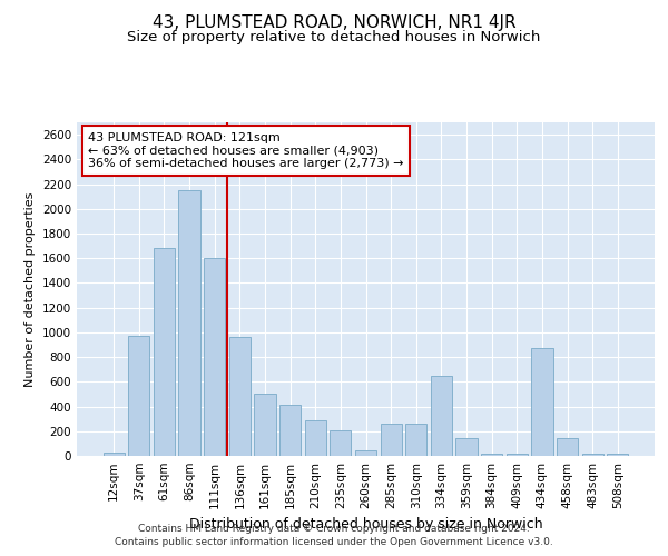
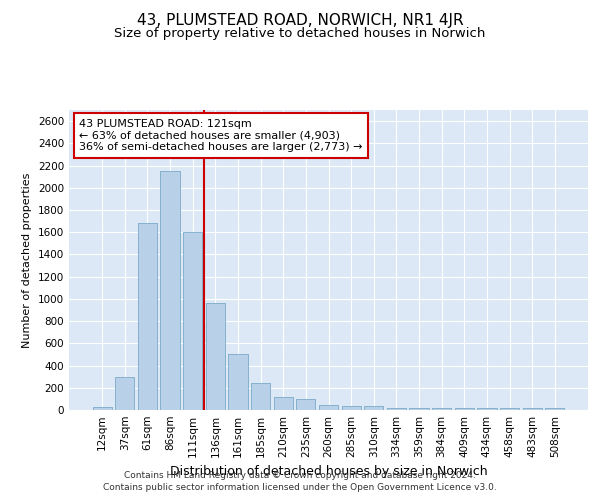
37sqm: 970 -> 300
185sqm: 410 -> 240
210sqm: 290 -> 120
235sqm: 210 -> 100
285sqm: 260 -> 40
310sqm: 260 -> 40
334sqm: 650 -> 20
359sqm: 140 -> 20
434sqm: 870 -> 20
458sqm: 140 -> 20
